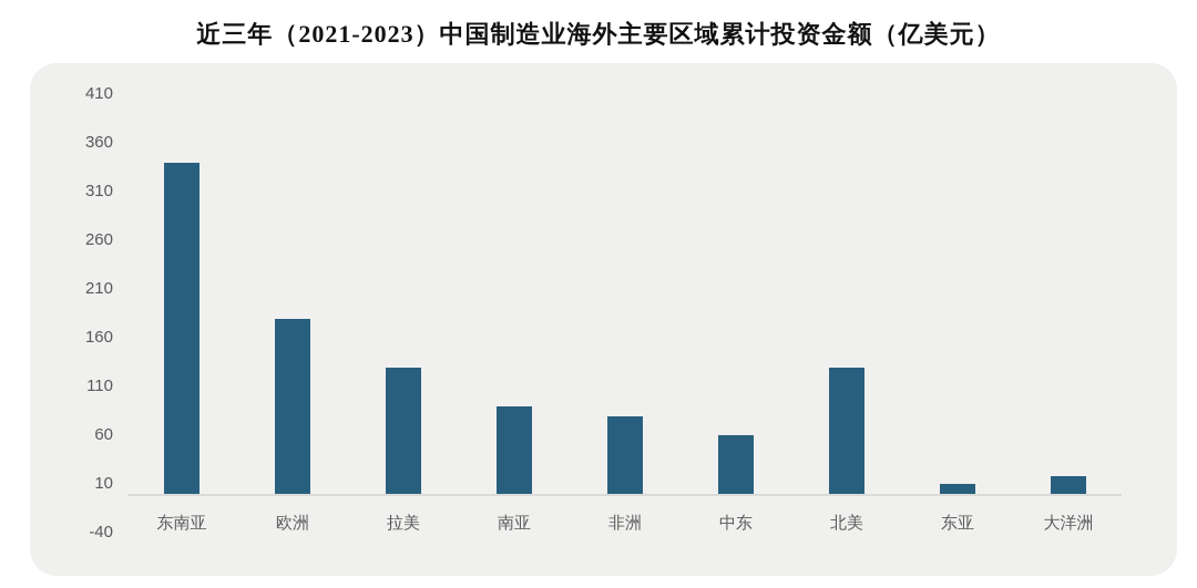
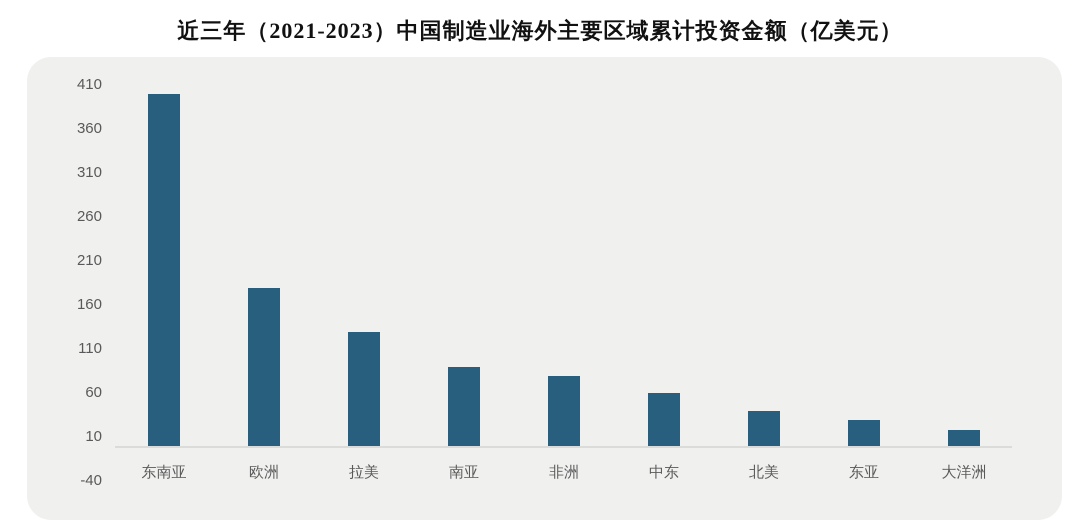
东南亚: 340 -> 400
北美: 130 -> 40
东亚: 10 -> 30
